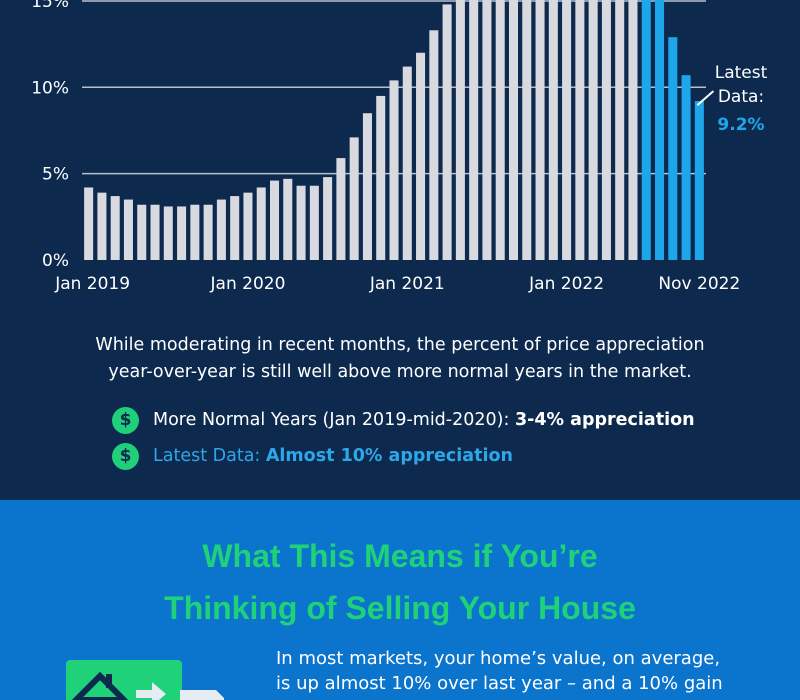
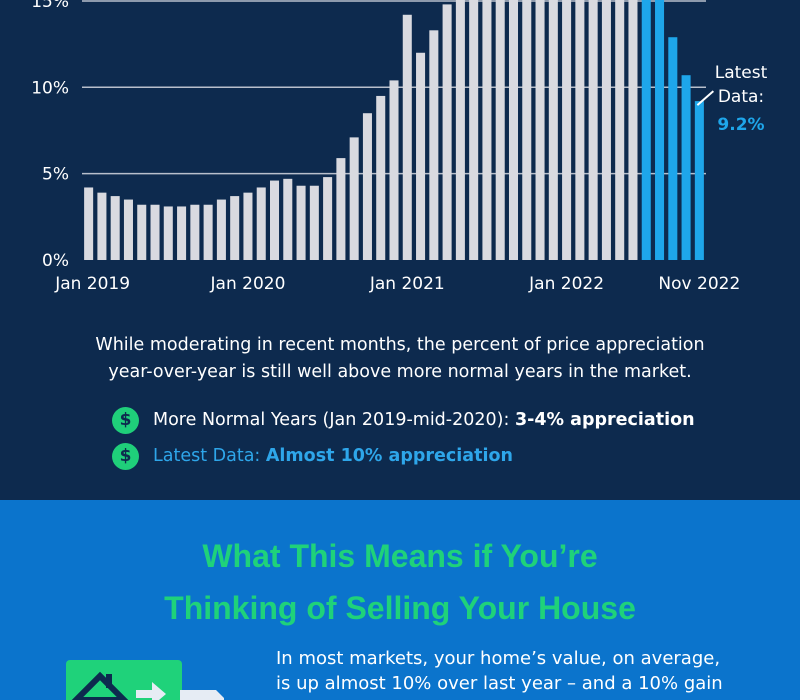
Jan 2021: 11.2% -> 14.2%
